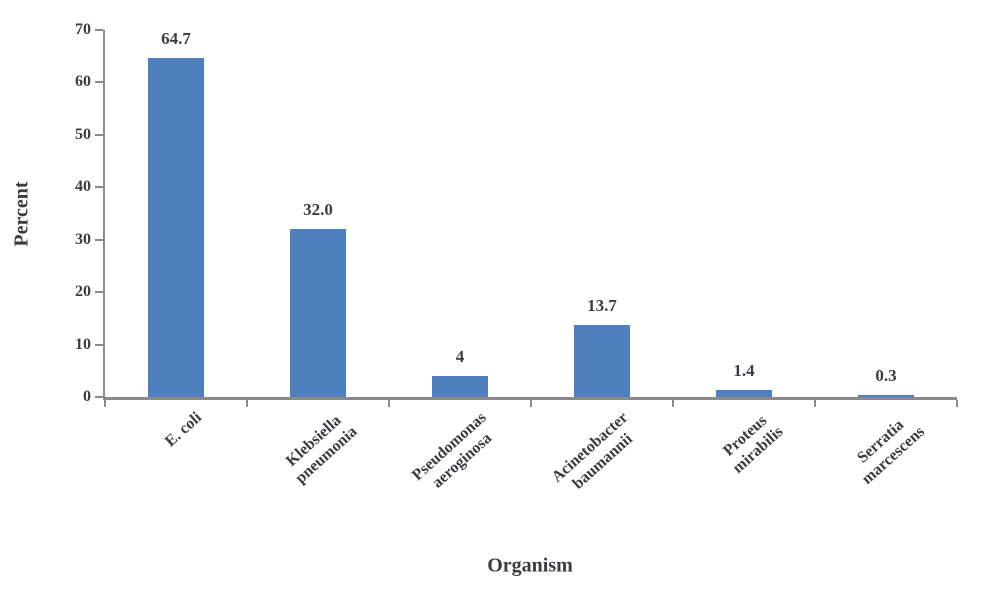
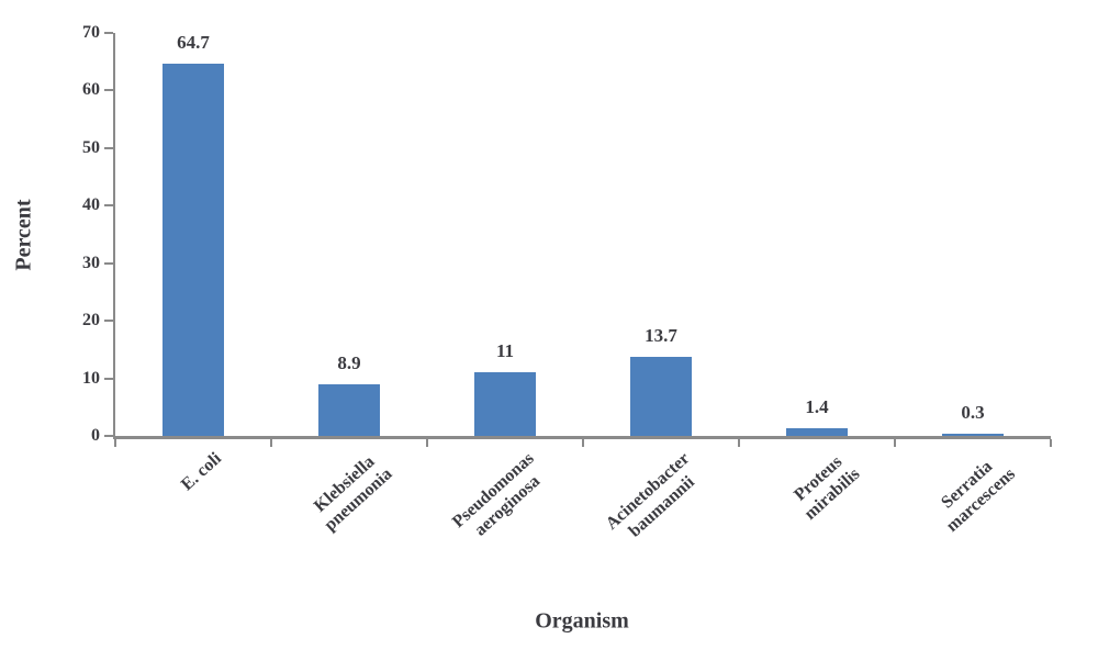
Klebsiella pneumonia: 32.0 -> 8.9
Pseudomonas aeroginosa: 4 -> 11
